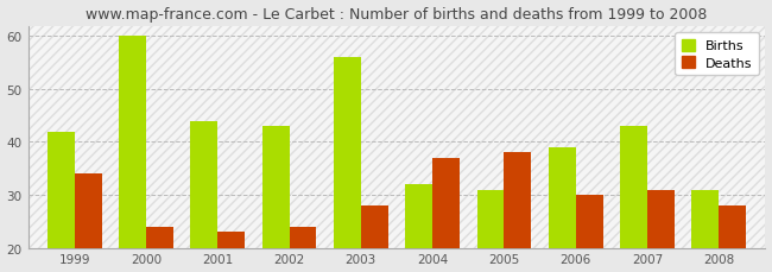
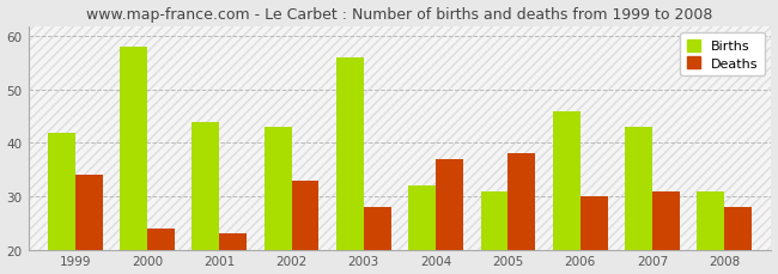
Births/2000: 60 -> 58
Deaths/2002: 24 -> 33
Births/2006: 39 -> 46
